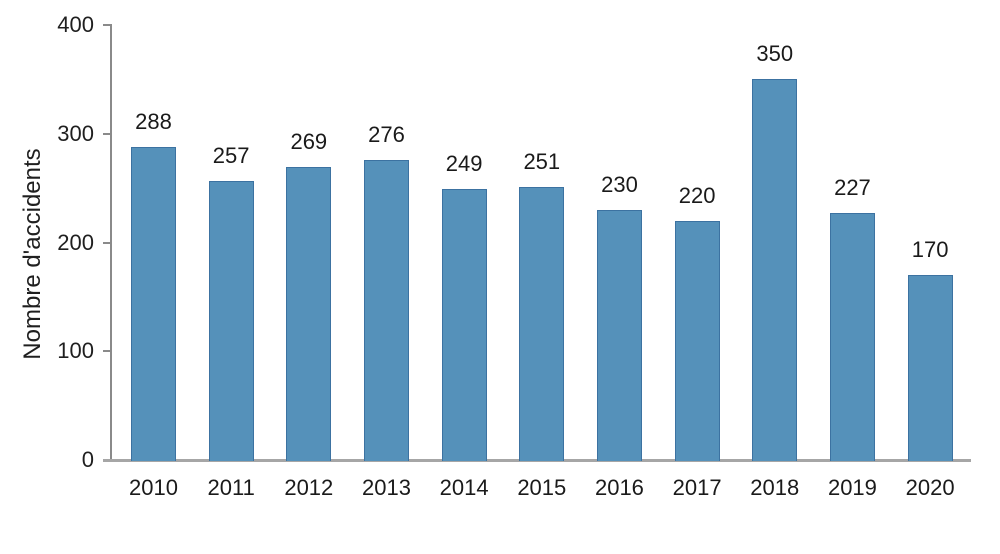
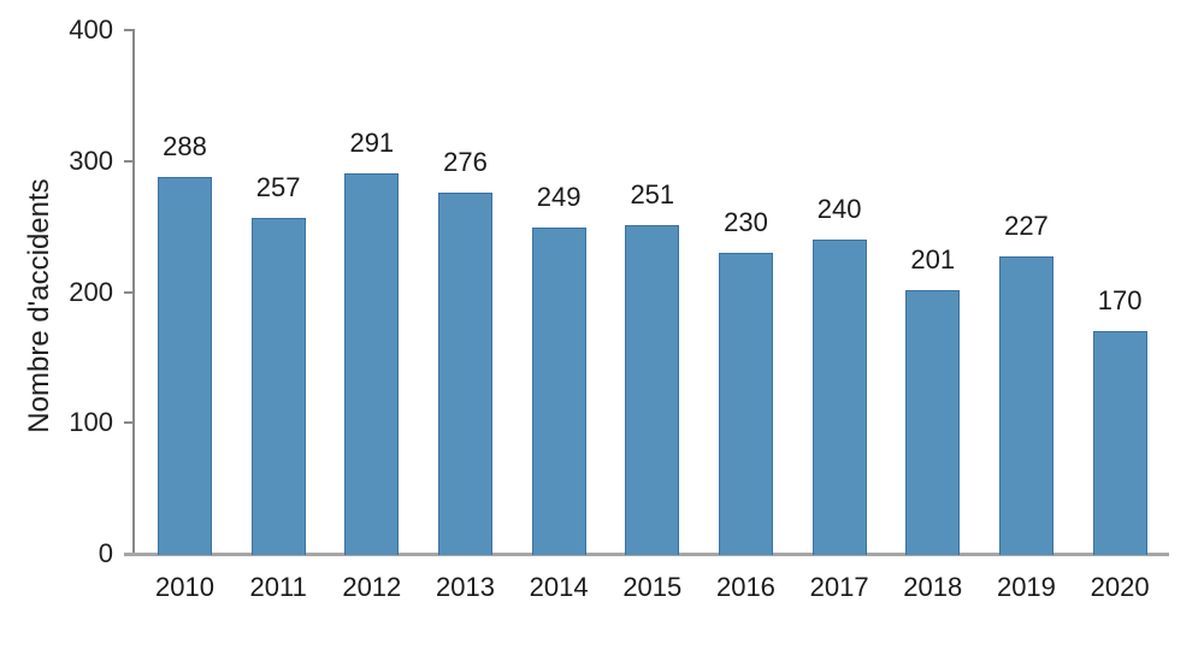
2012: 269 -> 291
2017: 220 -> 240
2018: 350 -> 201
